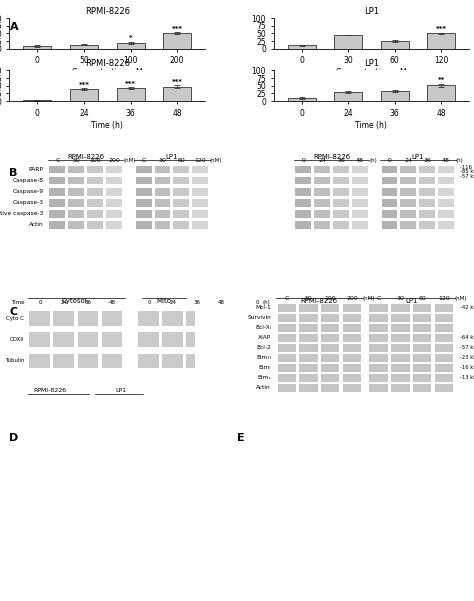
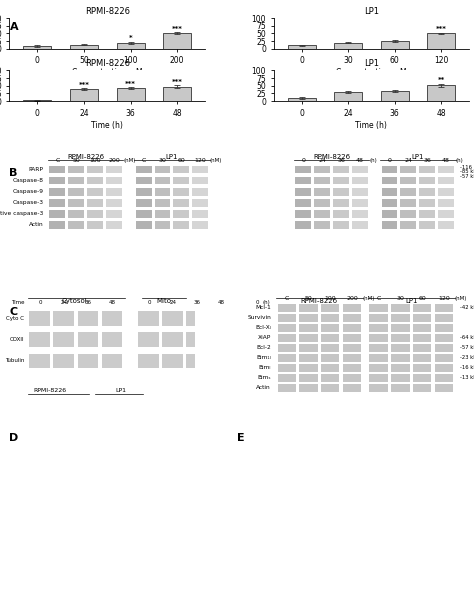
30: 45 -> 20
